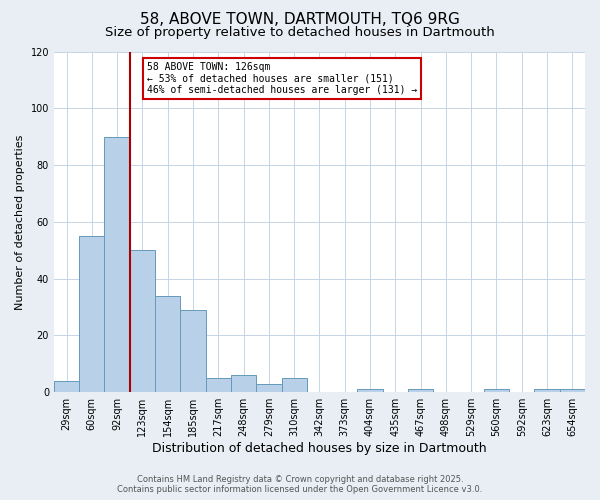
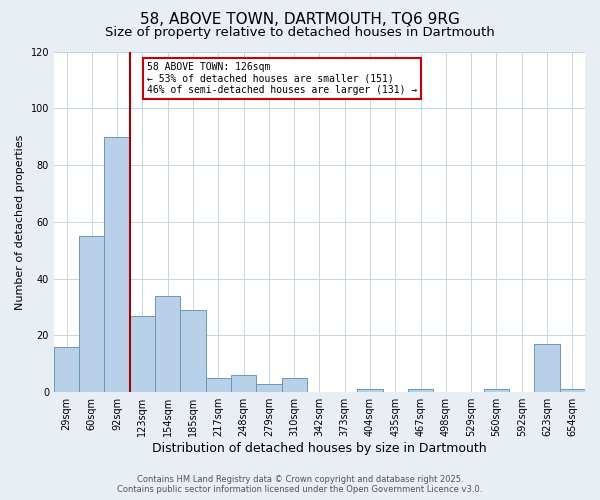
29sqm: 4 -> 16
123sqm: 50 -> 27
623sqm: 1 -> 17
